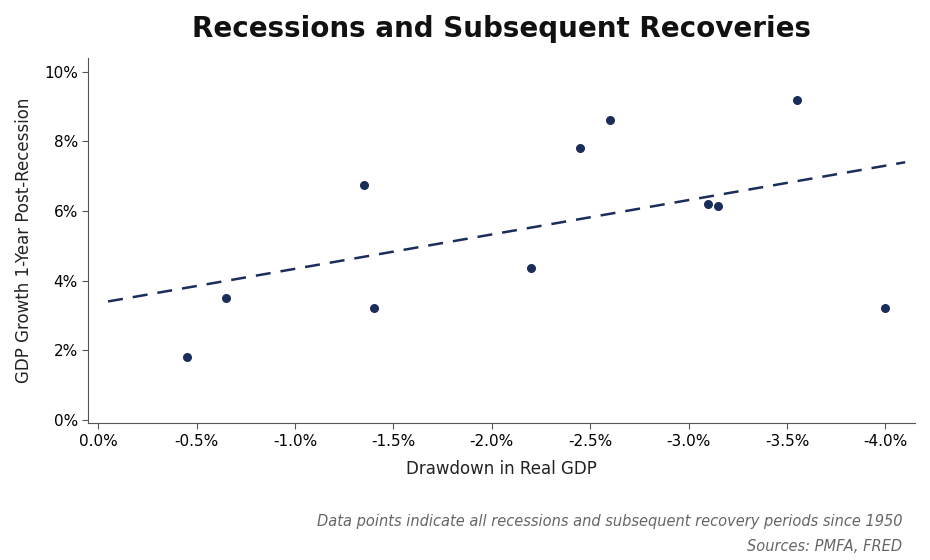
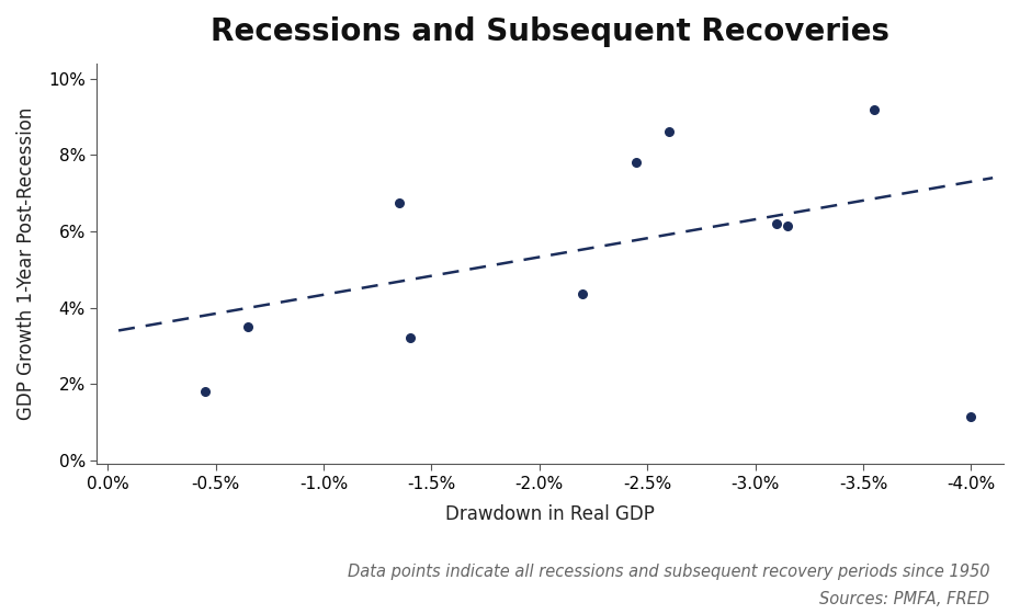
-4.0%: 3.20% -> 1.15%
